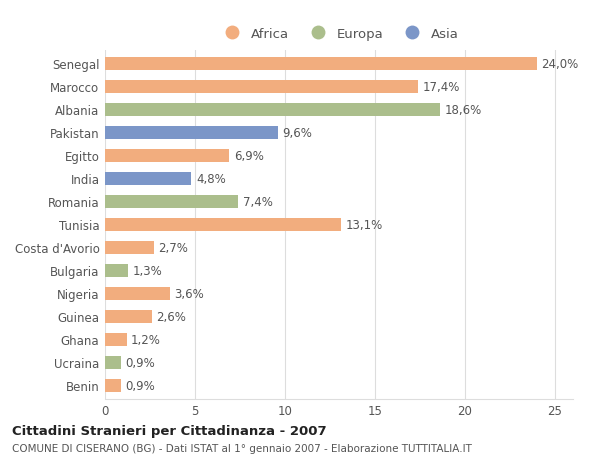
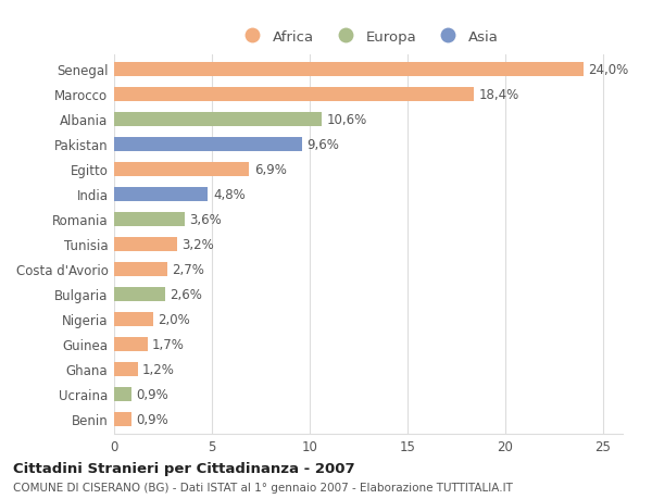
Marocco: 17,4% -> 18,4%
Albania: 18,6% -> 10,6%
Romania: 7,4% -> 3,6%
Tunisia: 13,1% -> 3,2%
Bulgaria: 1,3% -> 2,6%
Nigeria: 3,6% -> 2,0%
Guinea: 2,6% -> 1,7%
